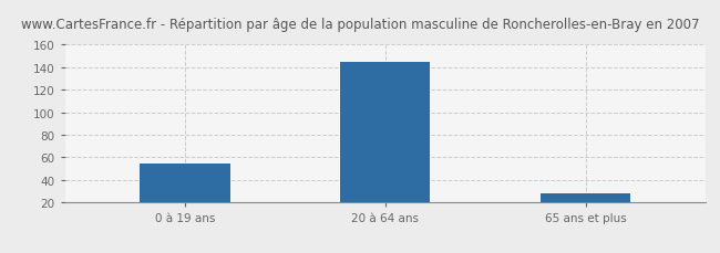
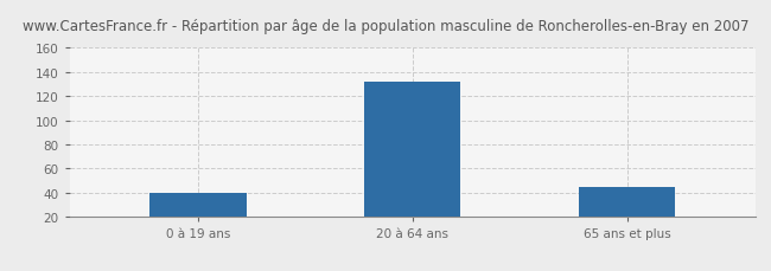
0 à 19 ans: 54 -> 40
20 à 64 ans: 145 -> 132
65 ans et plus: 28 -> 45
